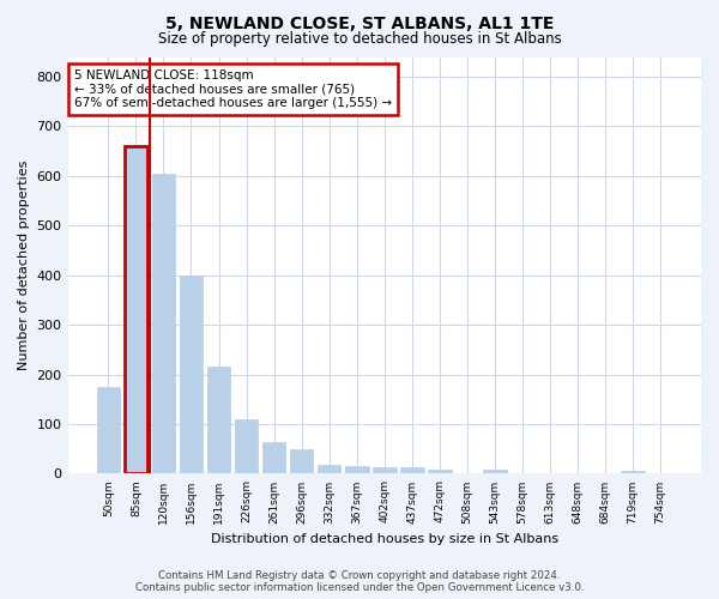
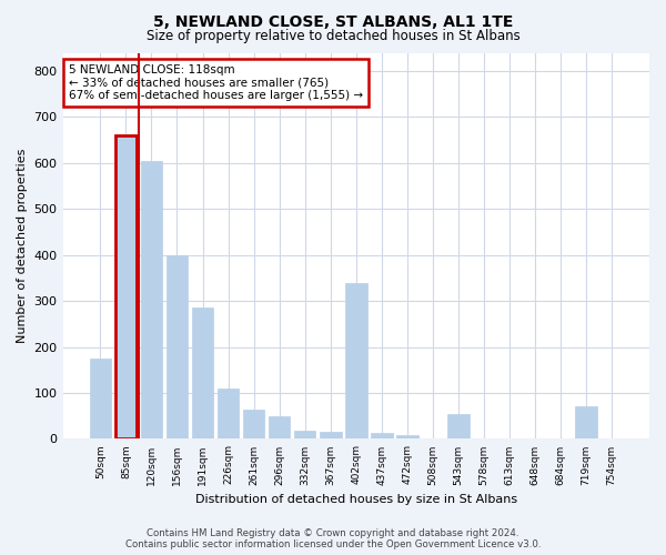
191sqm: 215 -> 285
402sqm: 14 -> 340
543sqm: 8 -> 55
719sqm: 6 -> 70
